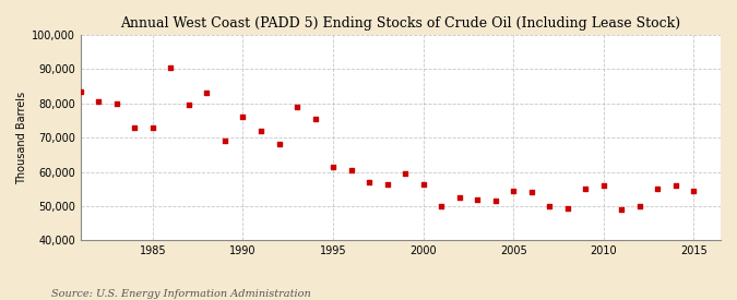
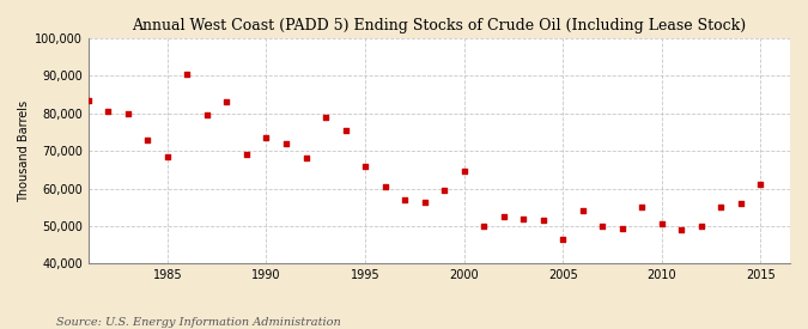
1985: 73,000 -> 68,500
1990: 76,000 -> 73,500
1995: 61,500 -> 66,000
2000: 56,500 -> 64,500
2005: 54,500 -> 46,500
2010: 56,000 -> 50,500
2015: 54,500 -> 61,000
